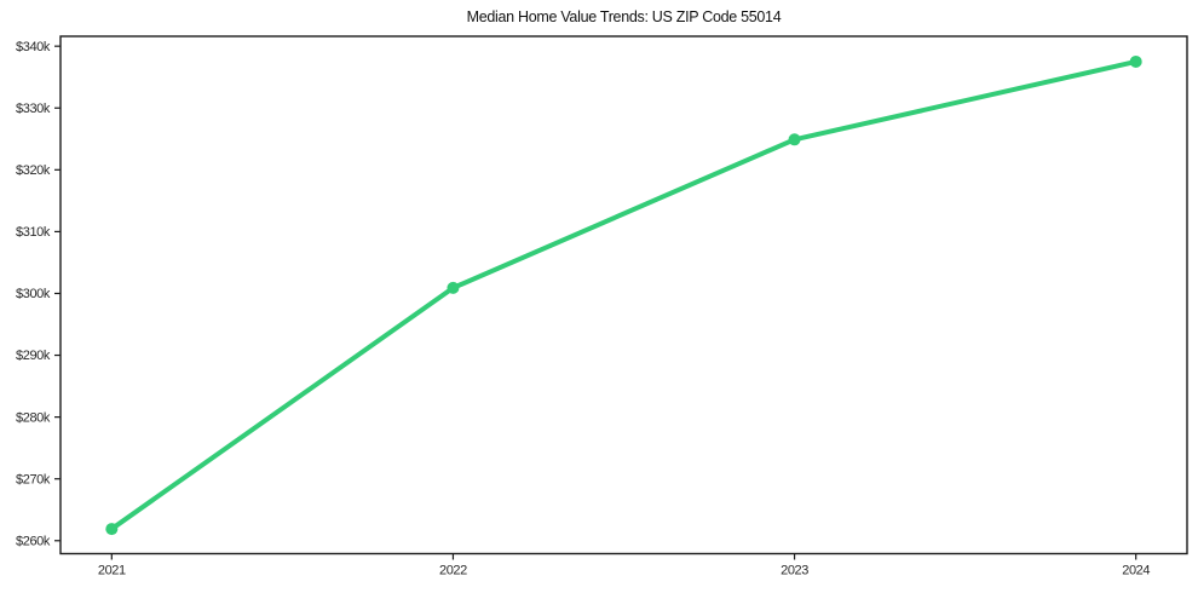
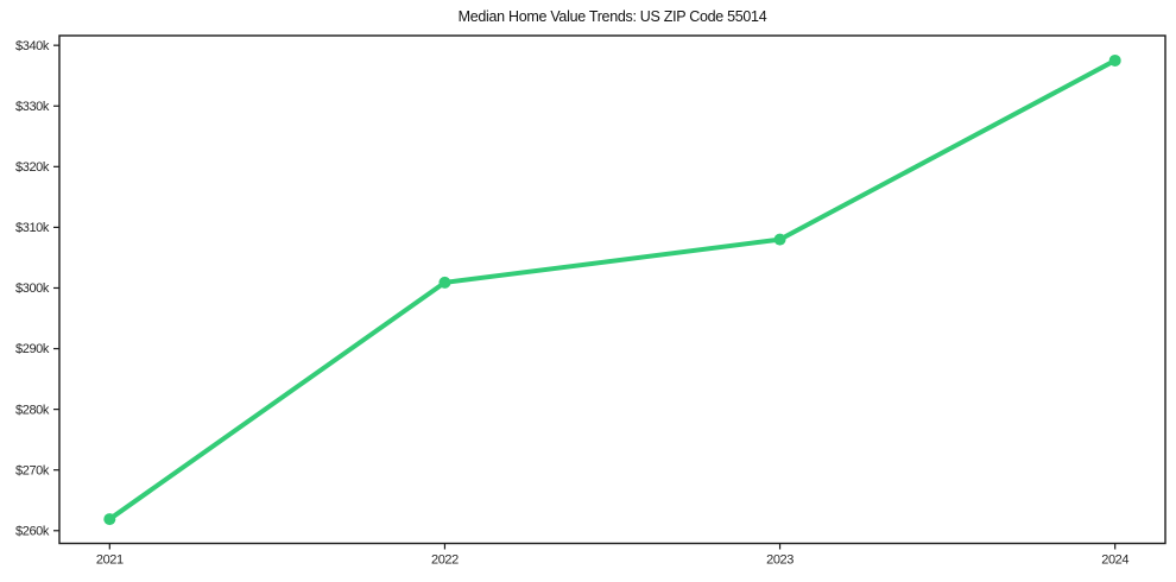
2023: $325k -> $308k
